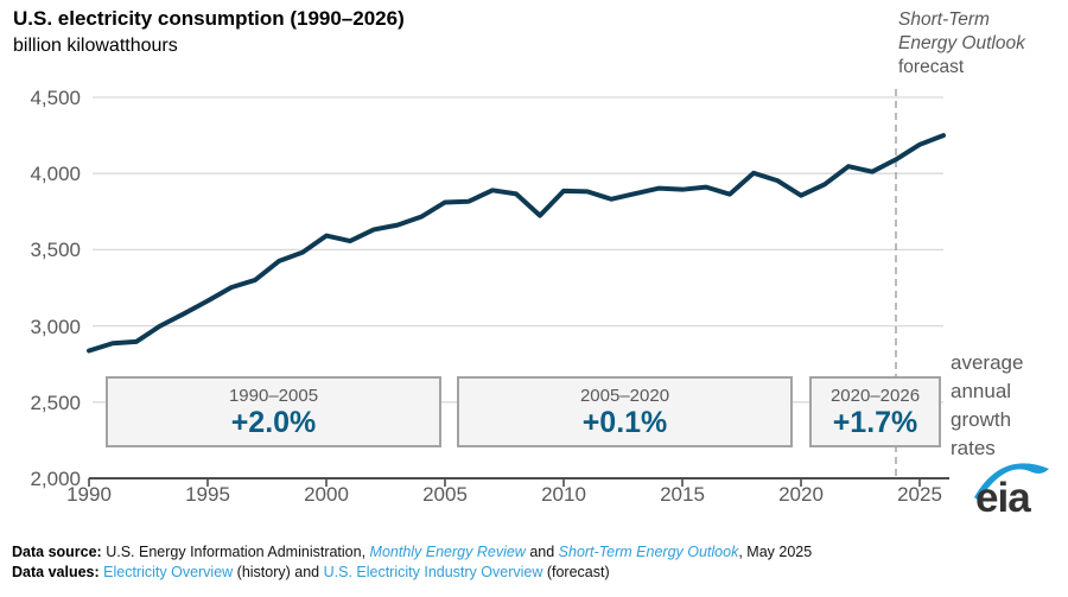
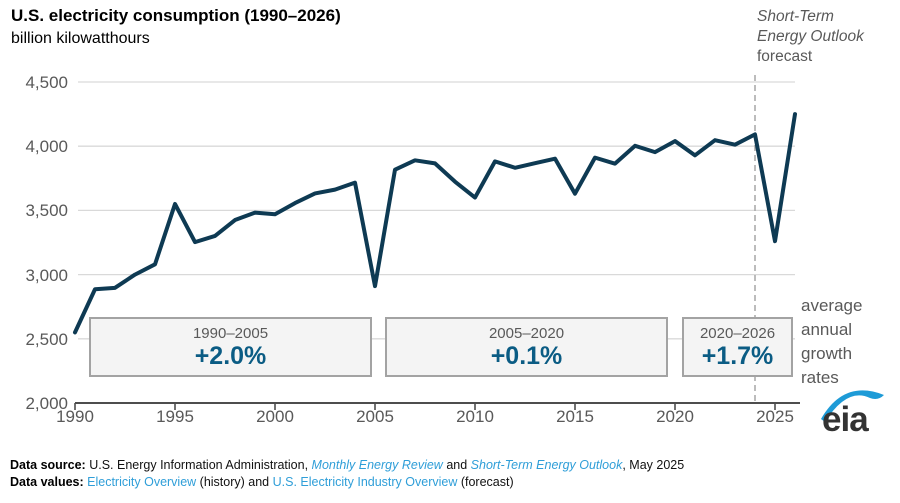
1990: 2840 -> 2550
1995: 3160 -> 3550
2000: 3590 -> 3470
2005: 3810 -> 2910
2010: 3890 -> 3600
2015: 3900 -> 3630
2020: 3860 -> 4040
2025: 4190 -> 3260
